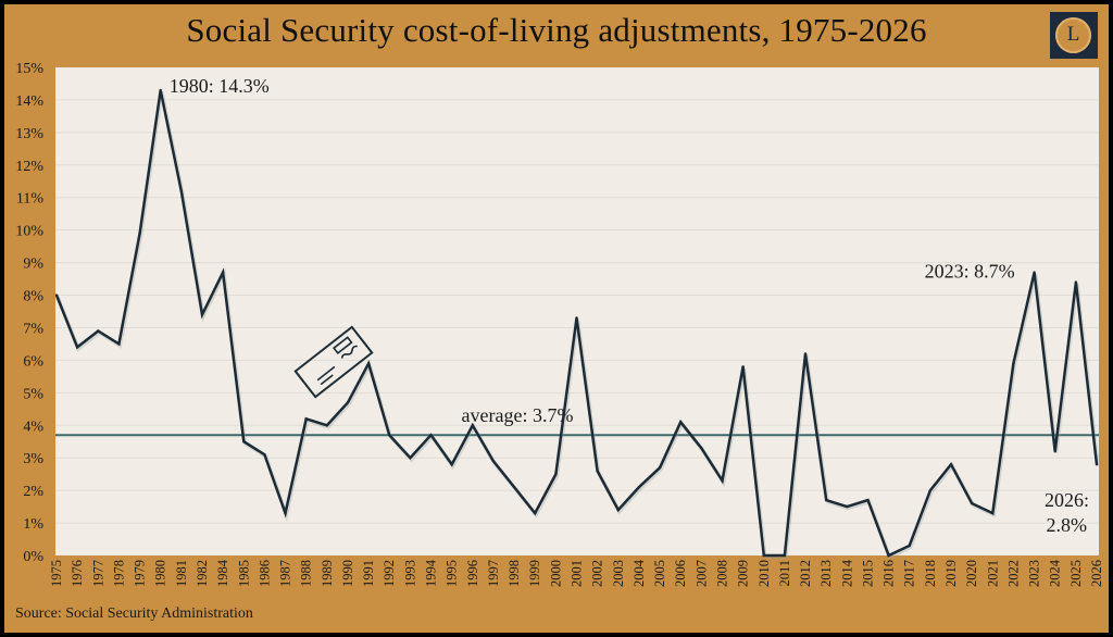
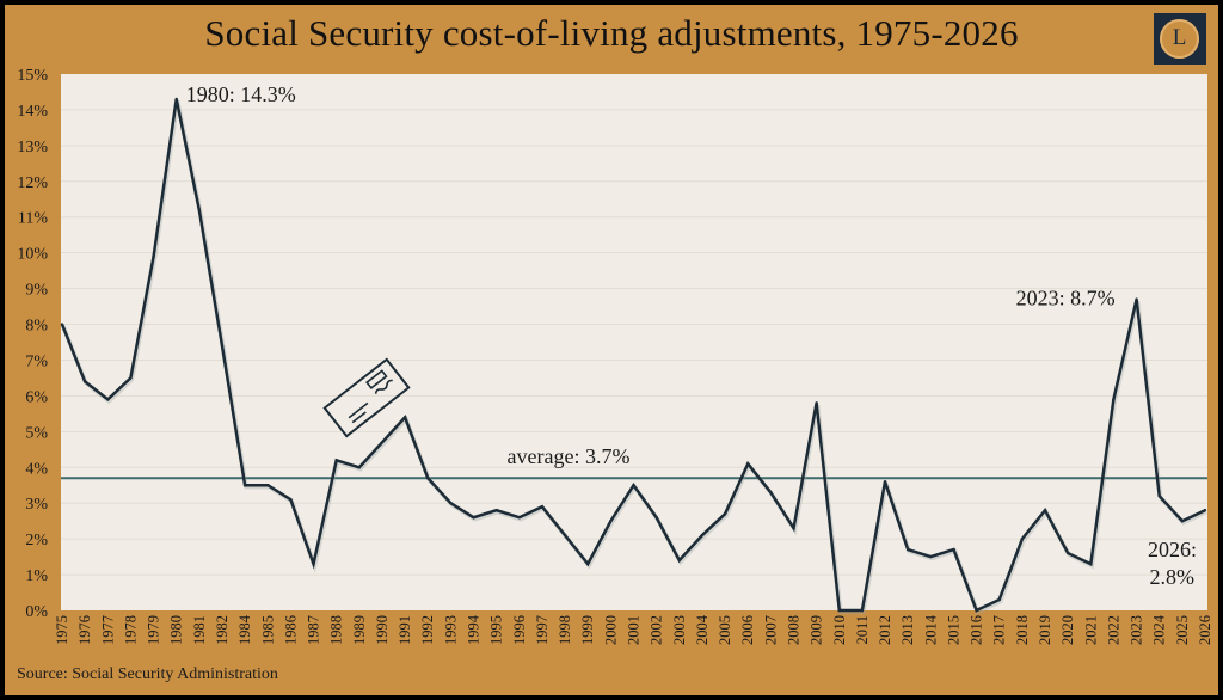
1977: 6.9% -> 5.9%
1984: 8.7% -> 3.5%
1991: 5.9% -> 5.4%
1994: 3.7% -> 2.6%
1996: 4.0% -> 2.6%
2001: 7.3% -> 3.5%
2012: 6.2% -> 3.6%
2025: 8.4% -> 2.5%
